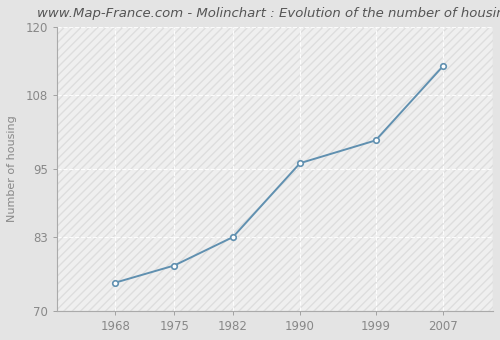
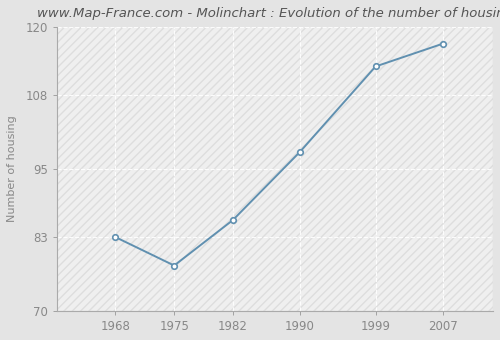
1968: 75 -> 83
1982: 83 -> 86
1990: 96 -> 98
1999: 100 -> 113
2007: 113 -> 117
